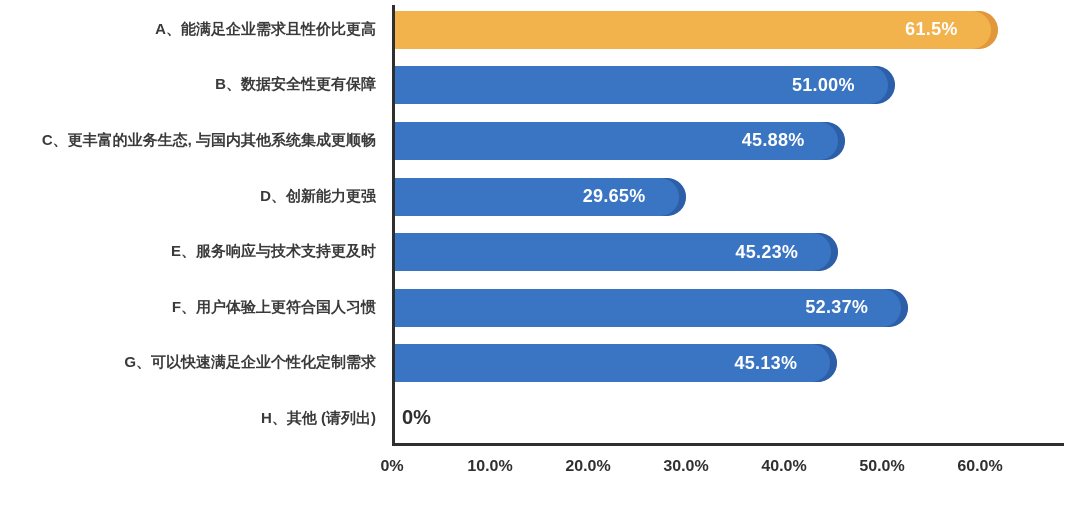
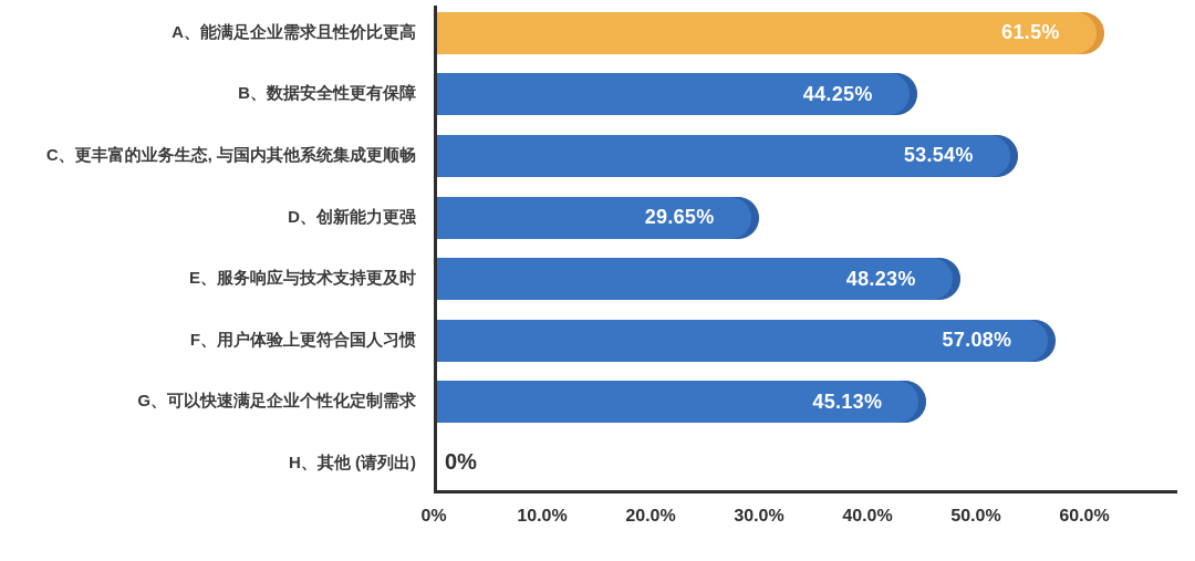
B、数据安全性更有保障: 51.00% -> 44.25%
C、更丰富的业务生态, 与国内其他系统集成更顺畅: 45.88% -> 53.54%
E、服务响应与技术支持更及时: 45.23% -> 48.23%
F、用户体验上更符合国人习惯: 52.37% -> 57.08%
